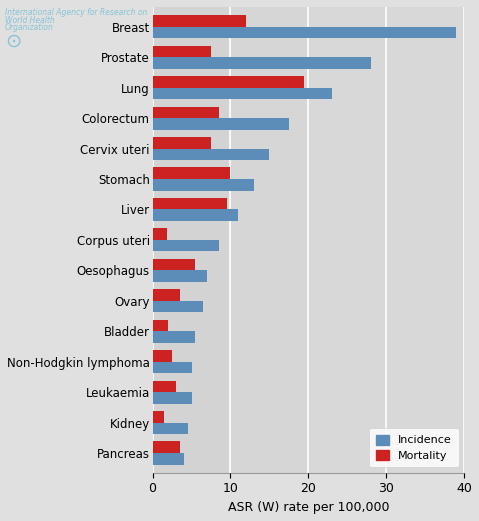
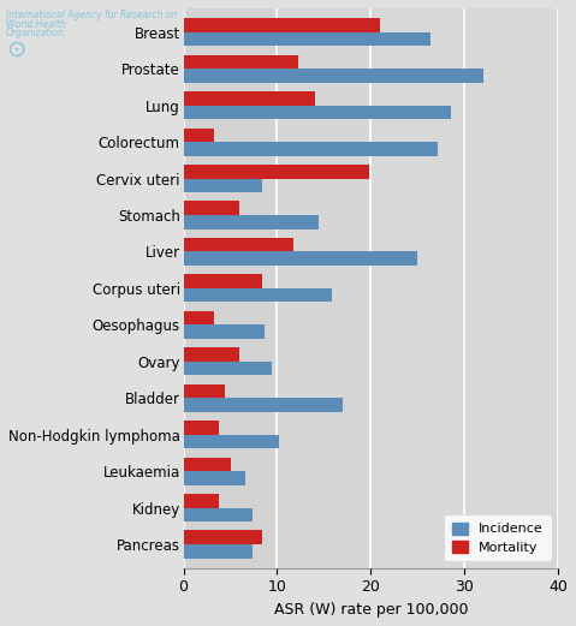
Mortality/Breast: 12.0 -> 21.0
Incidence/Breast: 39.0 -> 26.4
Mortality/Prostate: 7.5 -> 12.2
Incidence/Prostate: 28.0 -> 32.0
Mortality/Lung: 19.5 -> 14.0
Incidence/Lung: 23.0 -> 28.6
Mortality/Colorectum: 8.5 -> 3.2
Incidence/Colorectum: 17.5 -> 27.2
Mortality/Cervix uteri: 7.5 -> 19.8
Incidence/Cervix uteri: 15.0 -> 8.4
Mortality/Stomach: 10.0 -> 6.0
Incidence/Stomach: 13.0 -> 14.4
Mortality/Liver: 9.5 -> 11.8
Incidence/Liver: 11.0 -> 25.0
Mortality/Corpus uteri: 1.8 -> 8.4
Incidence/Corpus uteri: 8.5 -> 15.8
Mortality/Oesophagus: 5.5 -> 3.2
Incidence/Oesophagus: 7.0 -> 8.6
Mortality/Ovary: 3.5 -> 6.0
Incidence/Ovary: 6.5 -> 9.4
Mortality/Bladder: 2.0 -> 4.4
Incidence/Bladder: 5.5 -> 17.0
Mortality/Non-Hodgkin lymphoma: 2.5 -> 3.8
Incidence/Non-Hodgkin lymphoma: 5.0 -> 10.2
Mortality/Leukaemia: 3.0 -> 5.0
Incidence/Leukaemia: 5.0 -> 6.6
Mortality/Kidney: 1.5 -> 3.8
Incidence/Kidney: 4.5 -> 7.4
Mortality/Pancreas: 3.5 -> 8.4
Incidence/Pancreas: 4.0 -> 7.4
